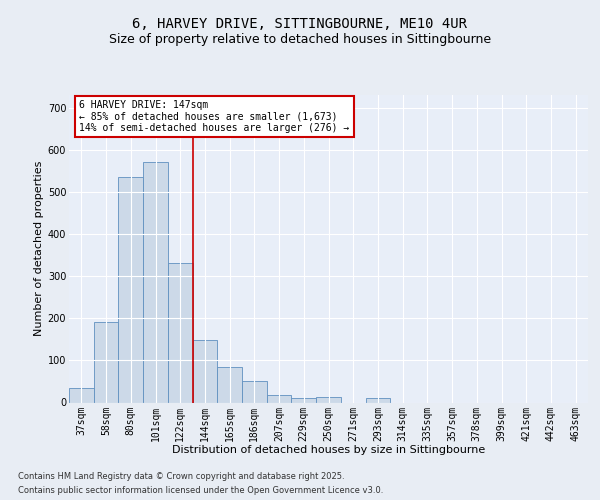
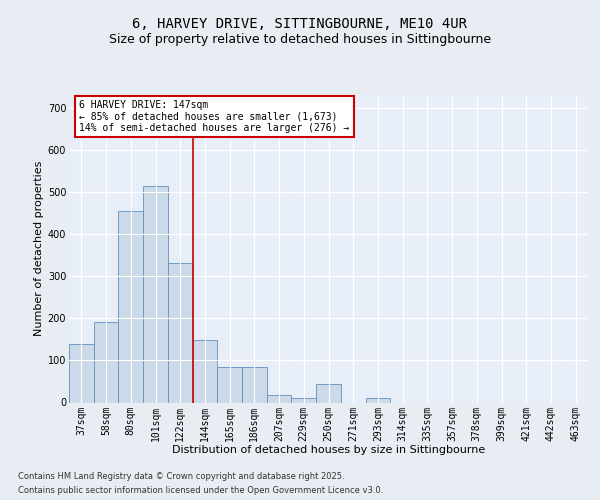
37sqm: 35 -> 140
80sqm: 535 -> 455
101sqm: 570 -> 515
186sqm: 50 -> 85
250sqm: 12 -> 45
